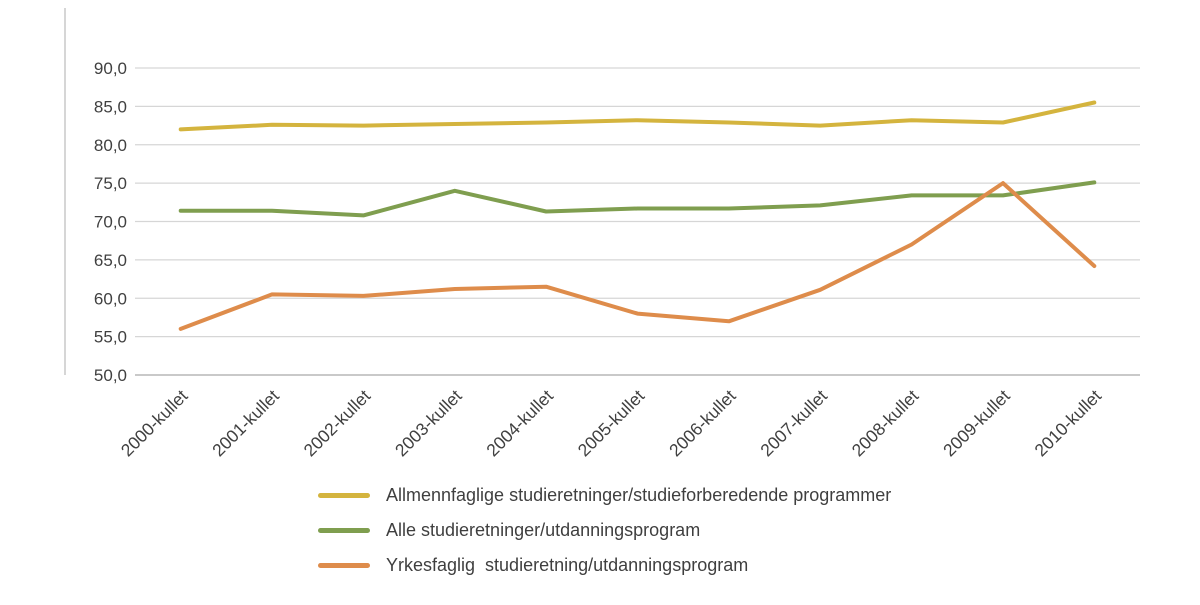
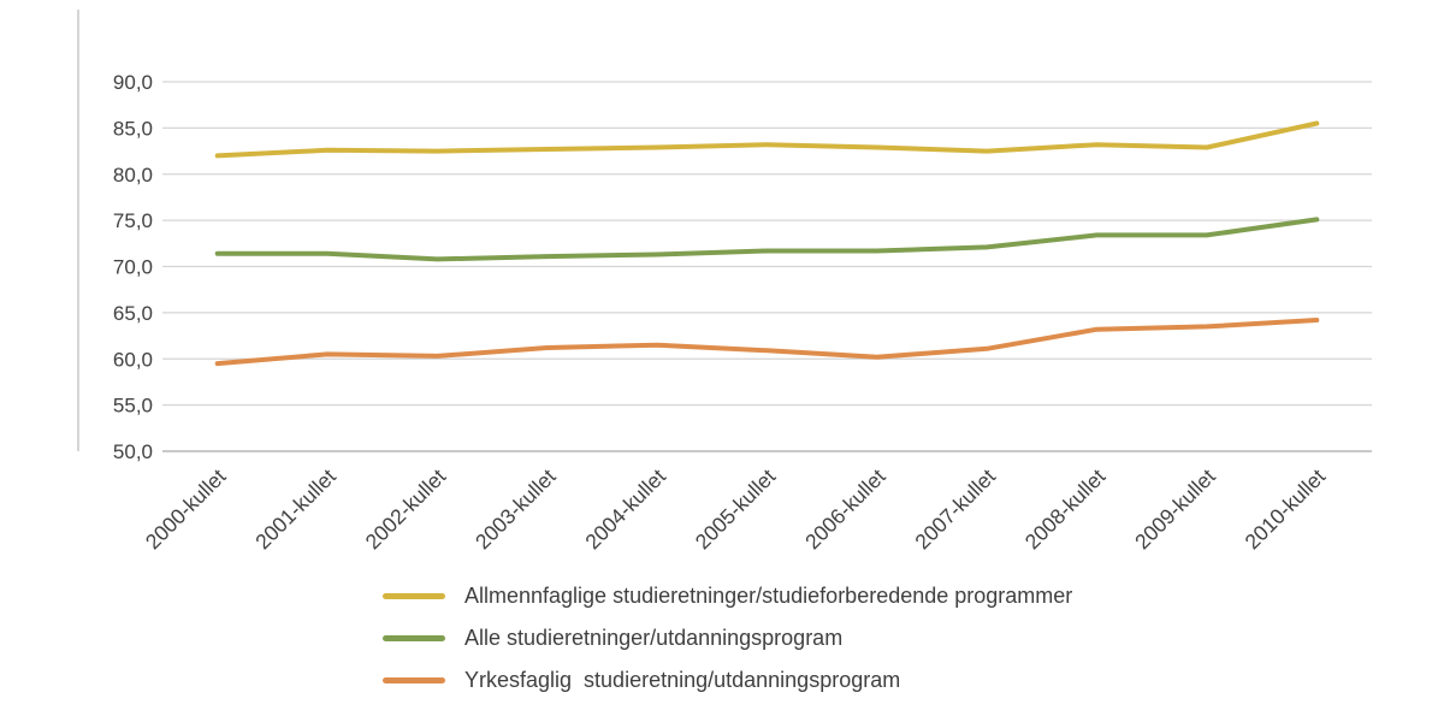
Yrkesfaglig studieretning/utdanningsprogram/2000-kullet: 56 -> 60
Alle studieretninger/utdanningsprogram/2003-kullet: 74 -> 71
Yrkesfaglig studieretning/utdanningsprogram/2005-kullet: 58 -> 61
Yrkesfaglig studieretning/utdanningsprogram/2006-kullet: 57 -> 60
Yrkesfaglig studieretning/utdanningsprogram/2008-kullet: 67 -> 63
Yrkesfaglig studieretning/utdanningsprogram/2009-kullet: 75 -> 64
